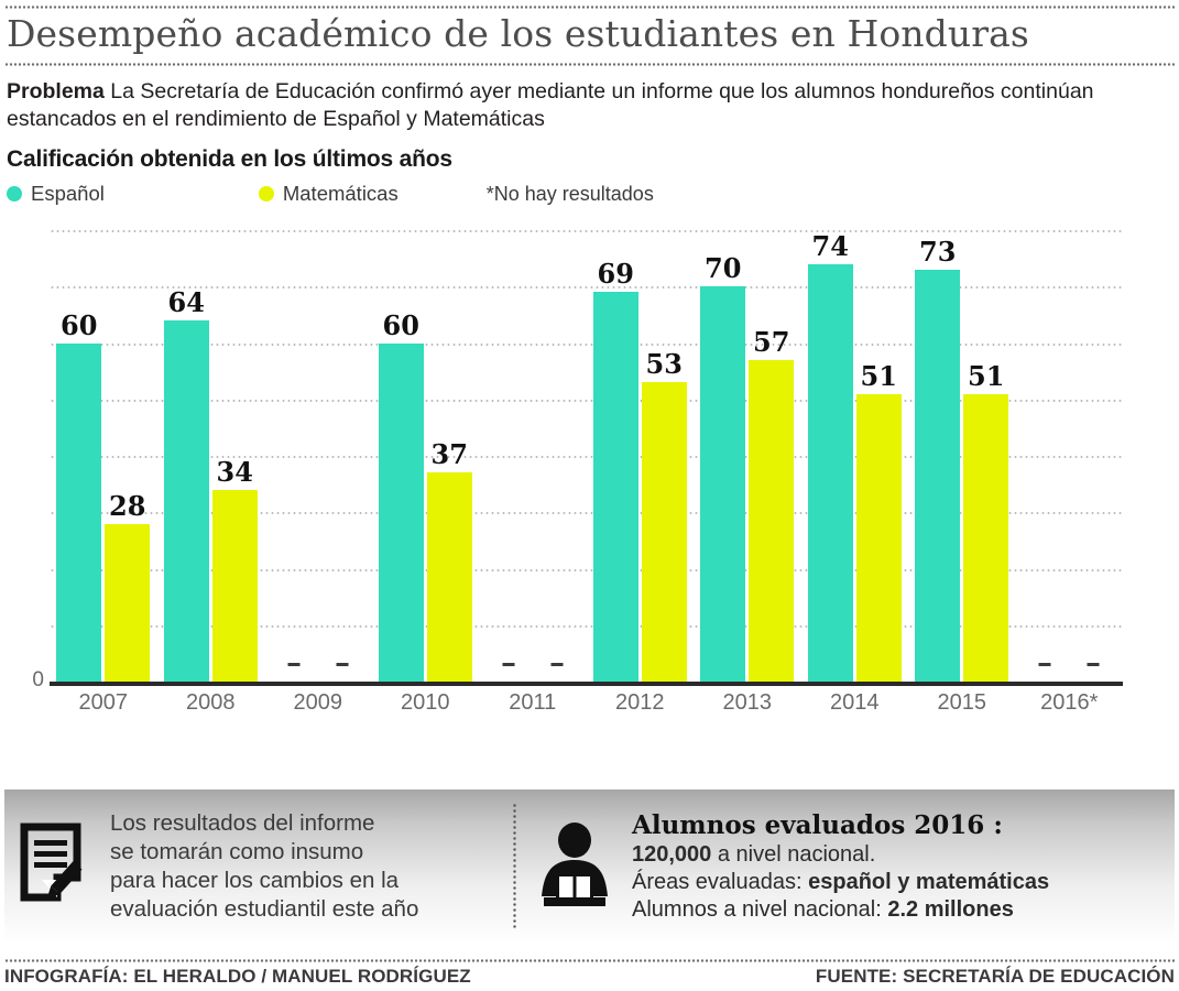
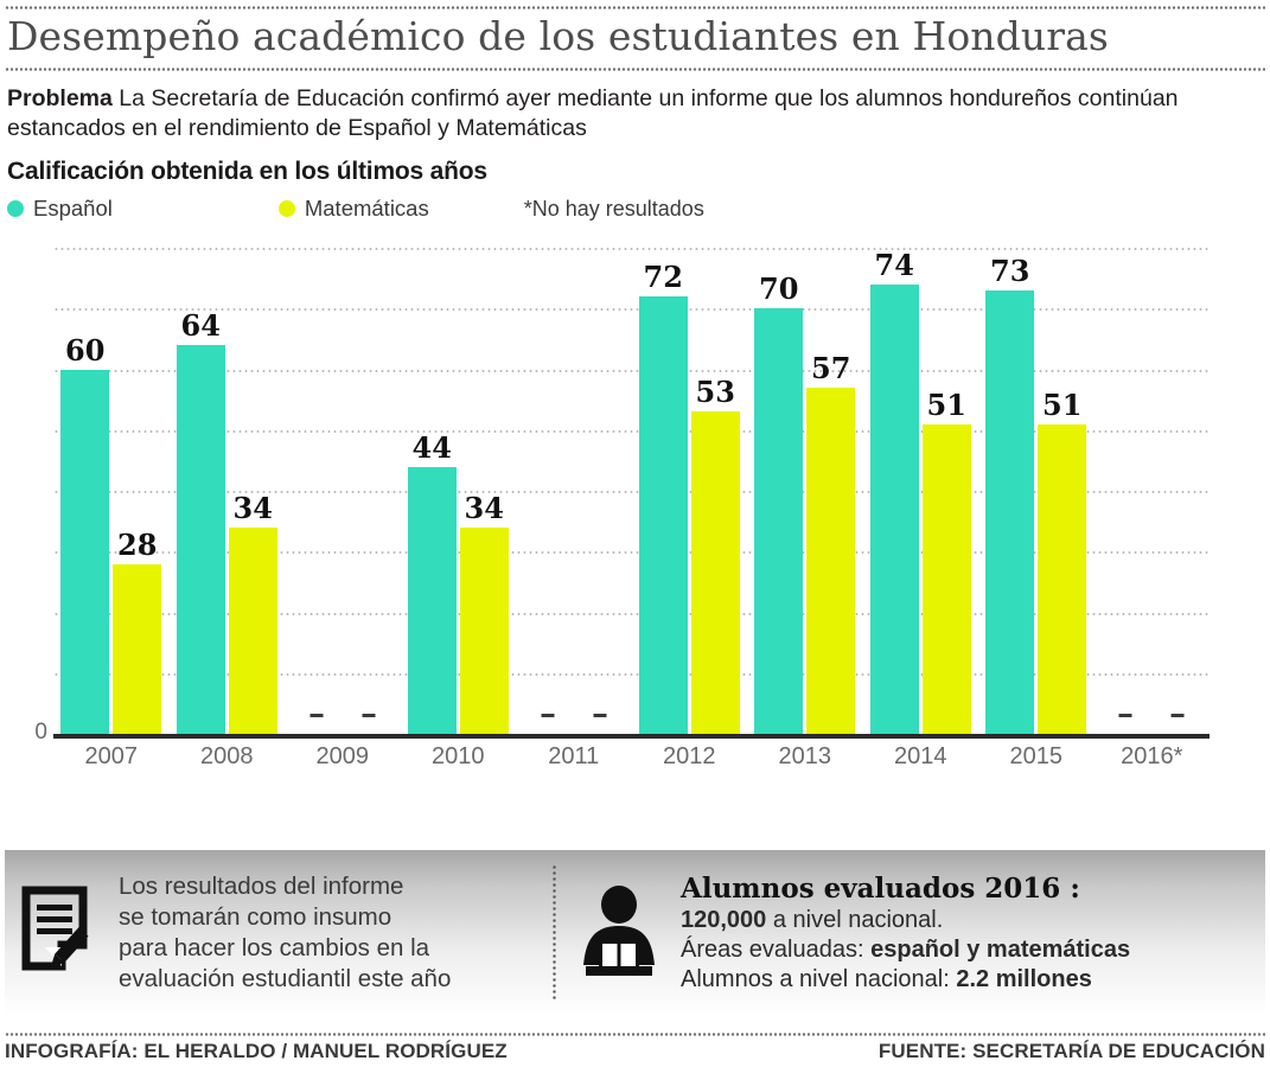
Español/2010: 60 -> 44
Matemáticas/2010: 37 -> 34
Español/2012: 69 -> 72
